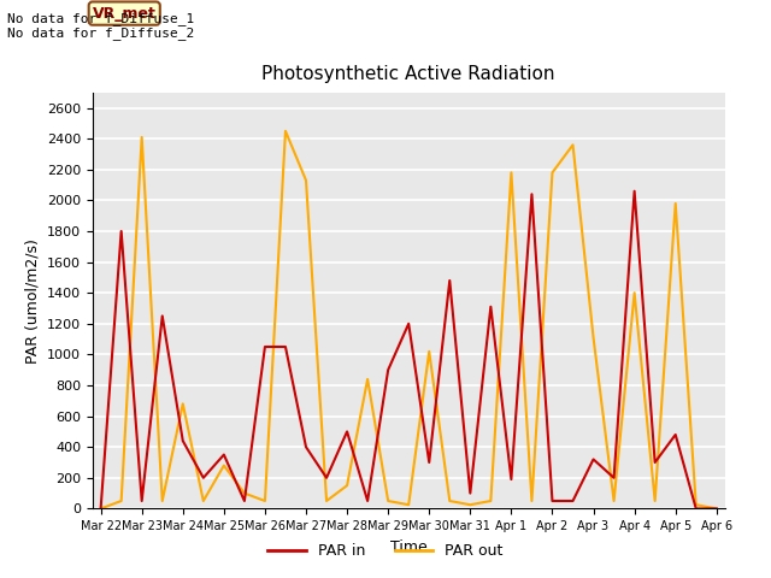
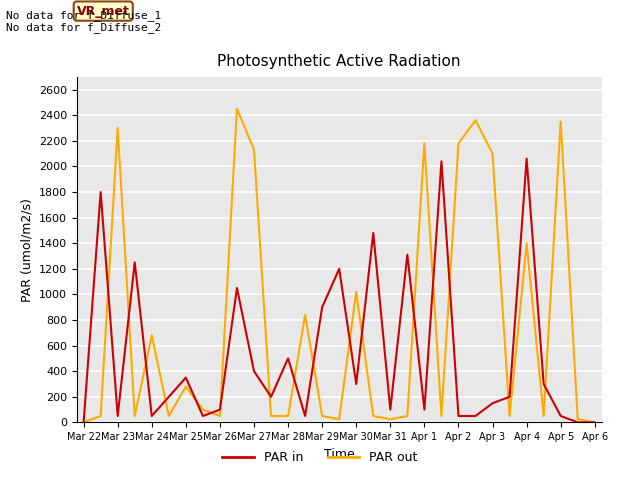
PAR out/Mar 23: 2410 -> 2300
PAR in/Mar 24: 440 -> 50
PAR in/Mar 26: 1050 -> 100
PAR out/Mar 28: 150 -> 50
PAR in/Apr 1: 190 -> 100
PAR in/Apr 3: 320 -> 150
PAR out/Apr 3: 1110 -> 2100
PAR in/Apr 5: 480 -> 50
PAR out/Apr 5: 1980 -> 2350
